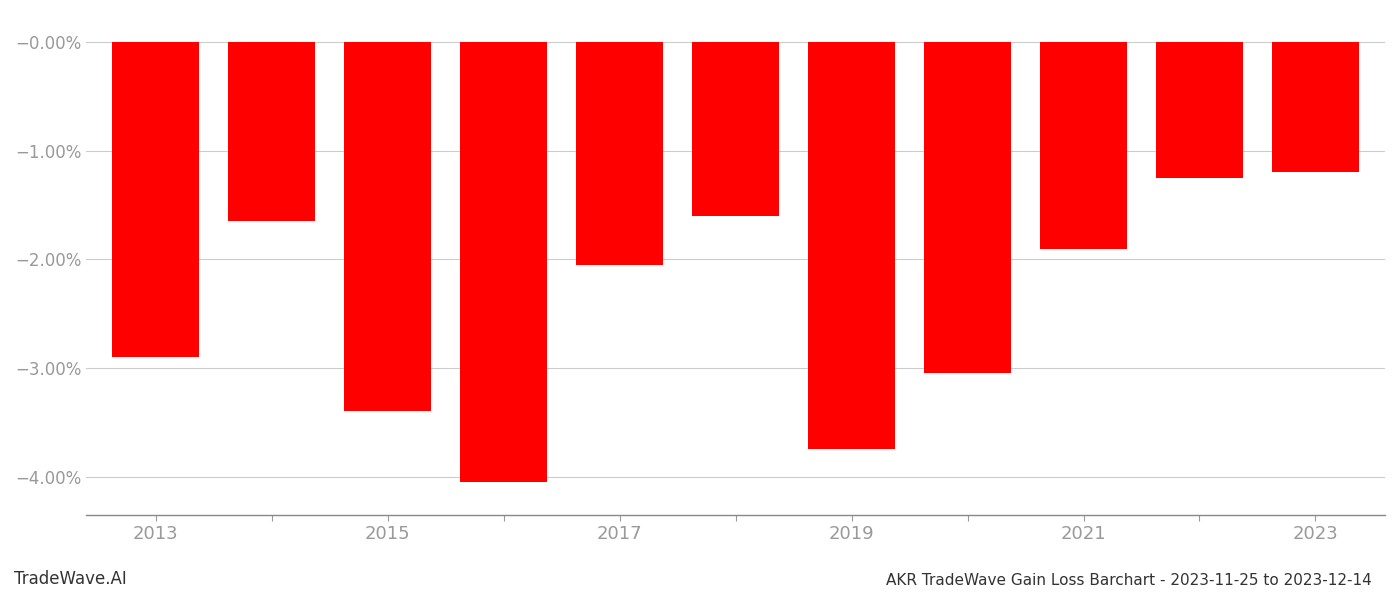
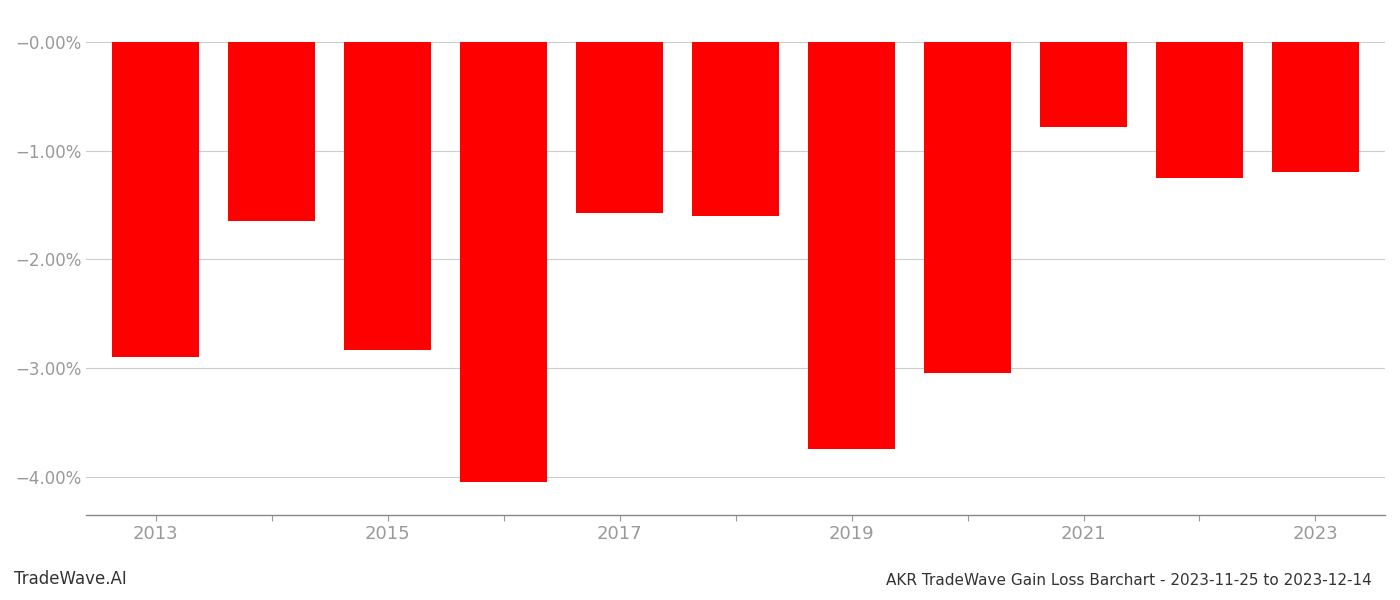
2015: -3.40% -> -2.83%
2017: -2.05% -> -1.57%
2021: -1.90% -> -0.78%
